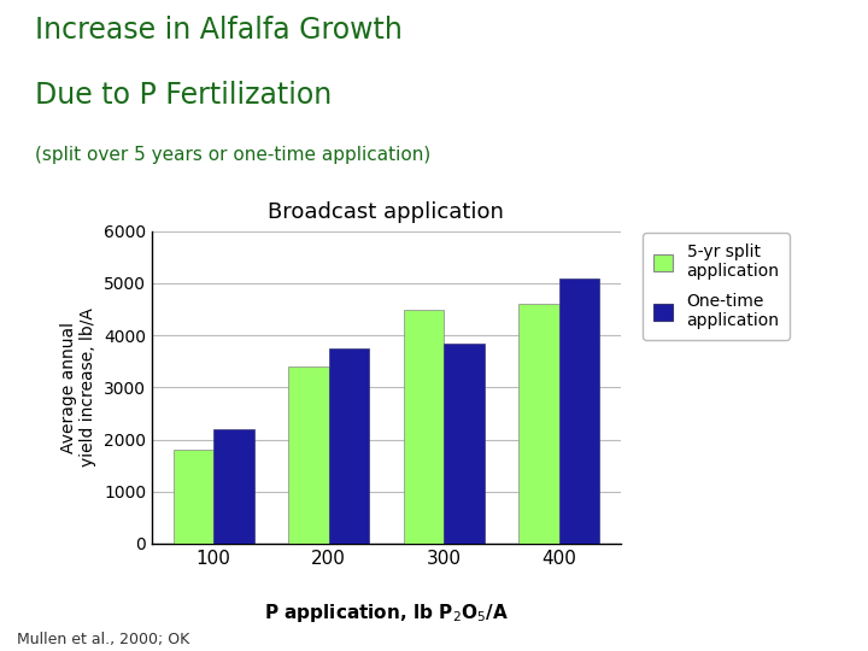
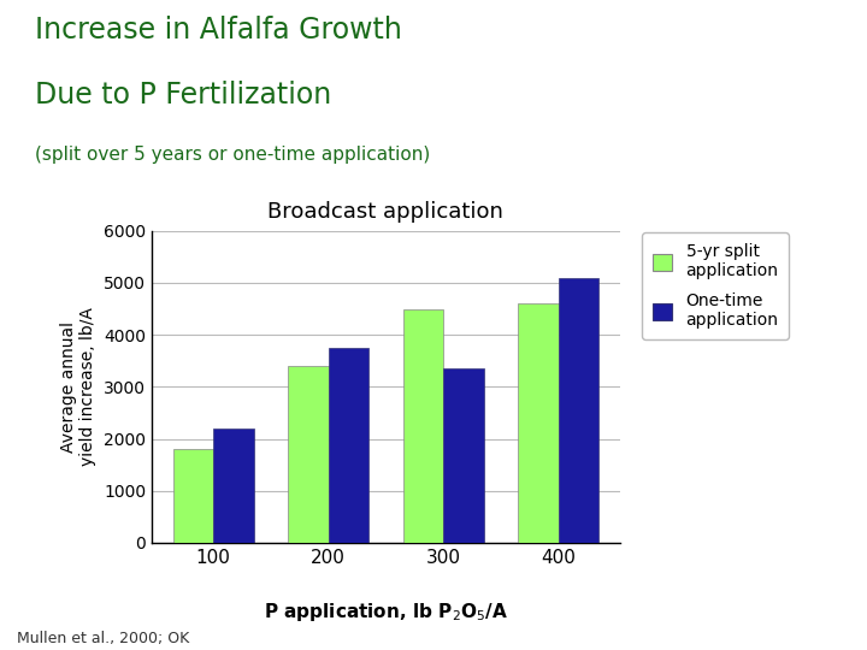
One-time application/300: 3850 -> 3350
